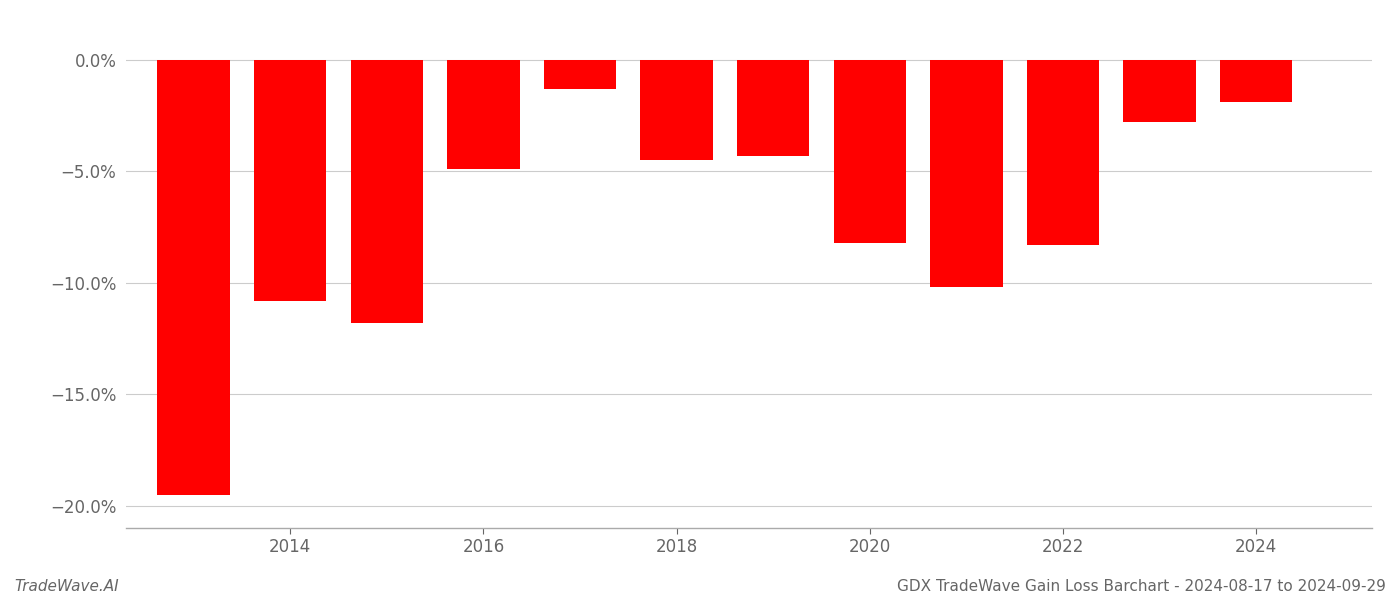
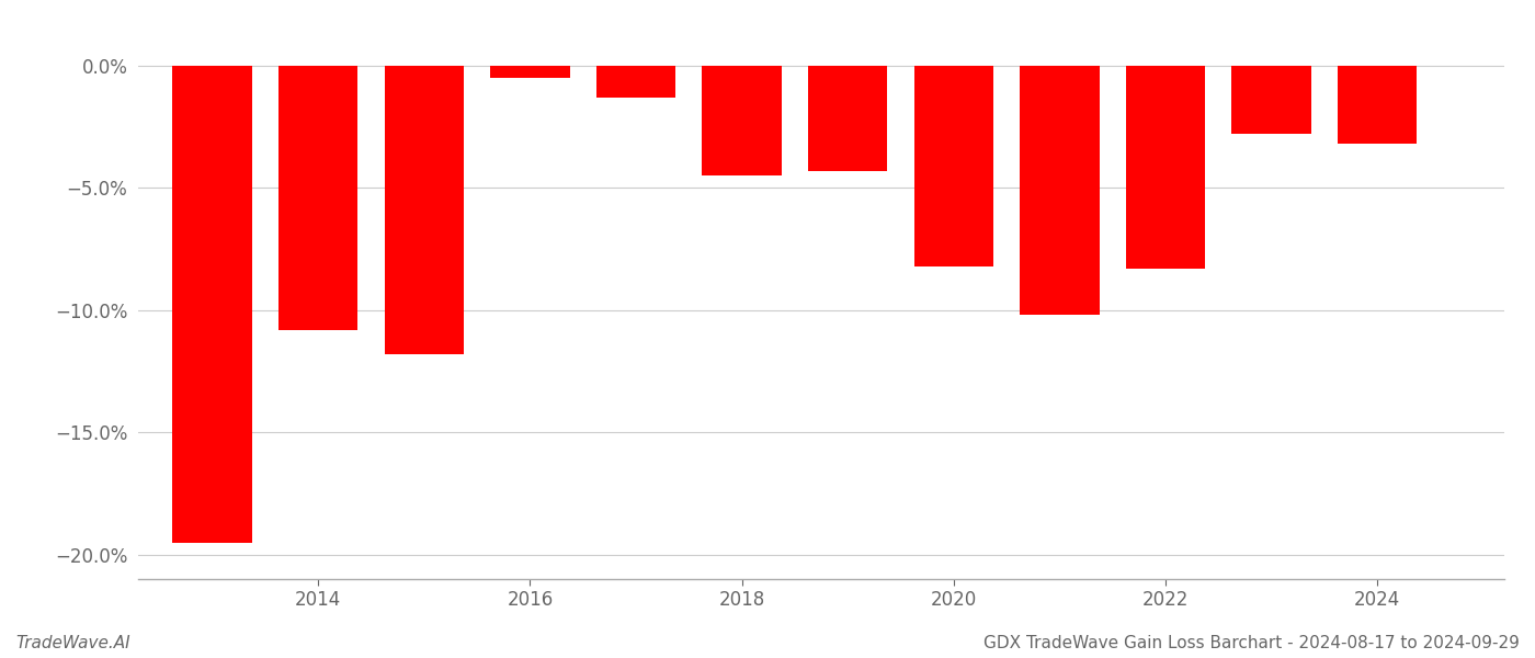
2016: -4.9% -> -0.5%
2024: -1.9% -> -3.2%
